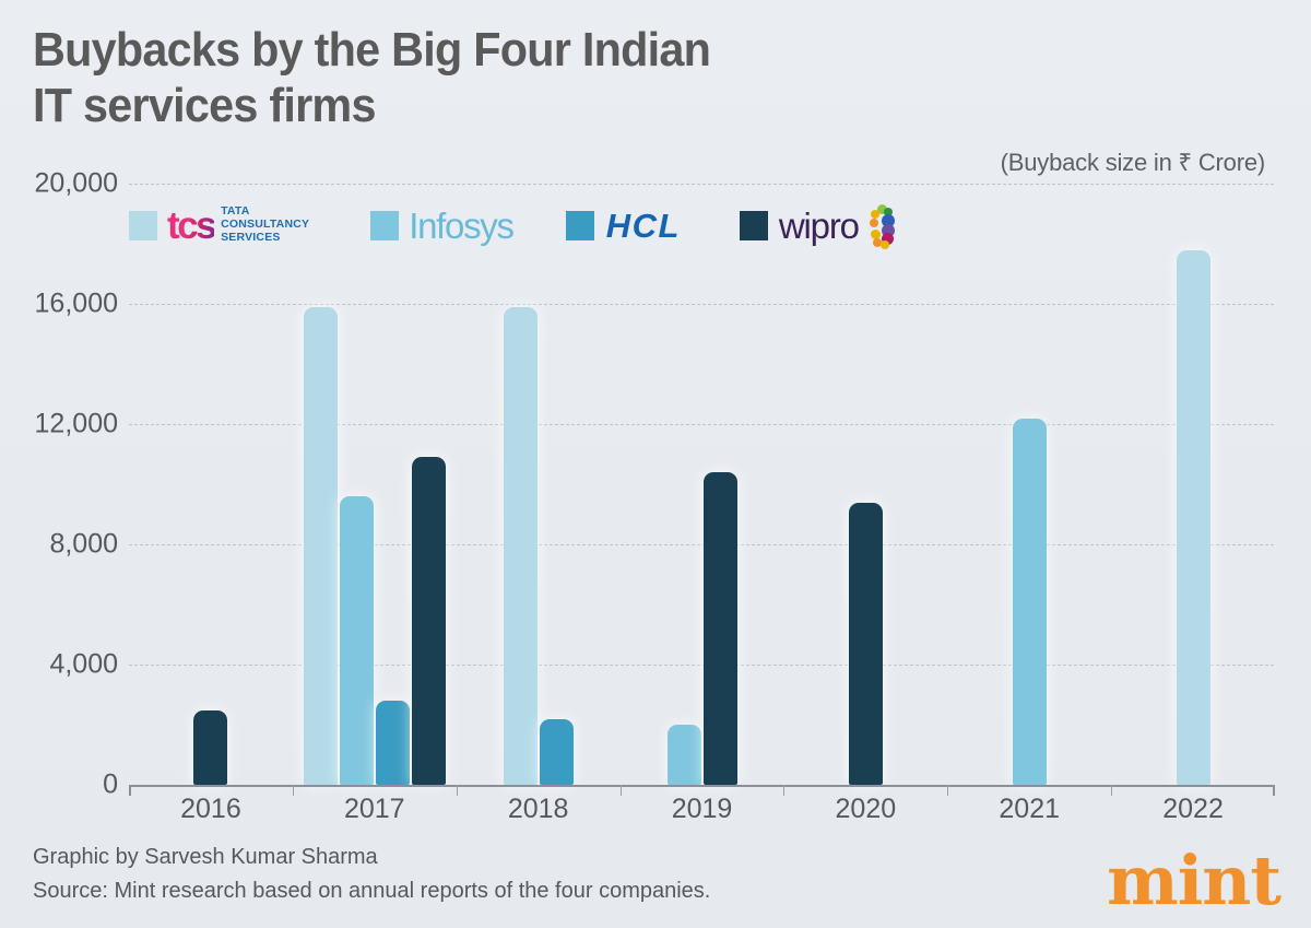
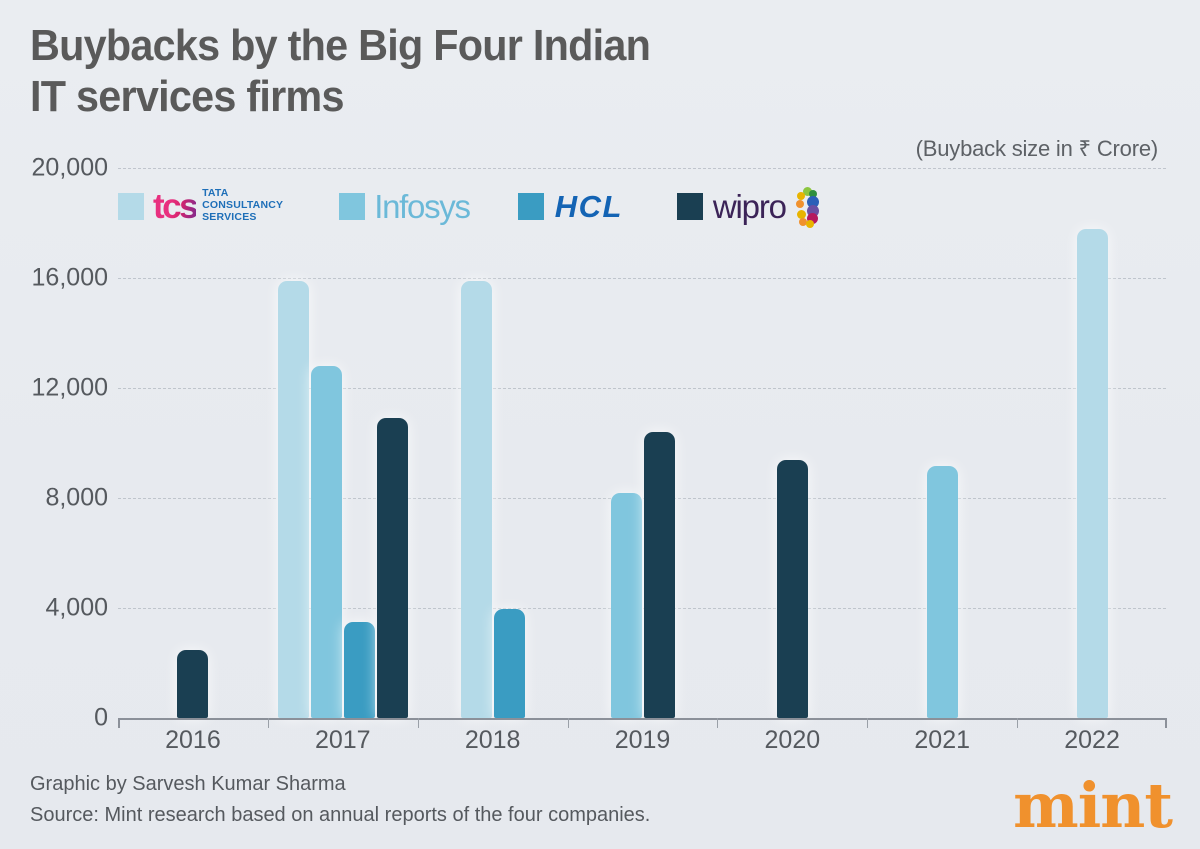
Infosys/2017: 9600 -> 12800
HCL/2017: 2800 -> 3500
HCL/2018: 2200 -> 4000
Infosys/2019: 2000 -> 8200
Infosys/2021: 12200 -> 9200
